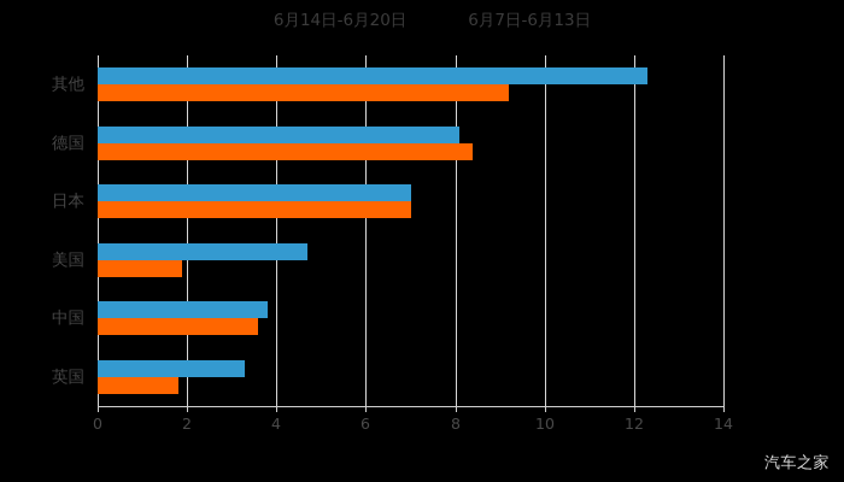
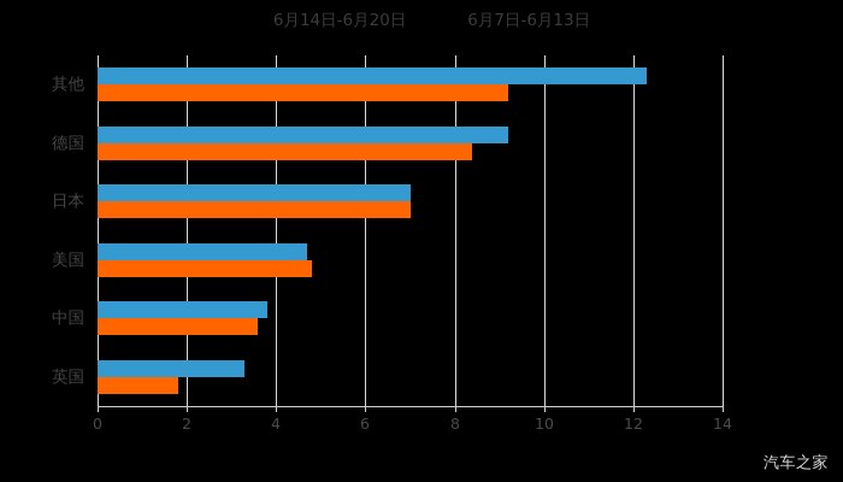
6月14日-6月20日/德国: 8.1 -> 9.2
6月7日-6月13日/美国: 1.9 -> 4.8
